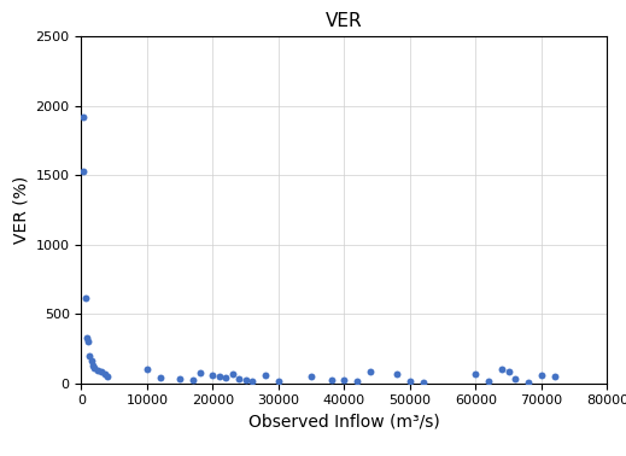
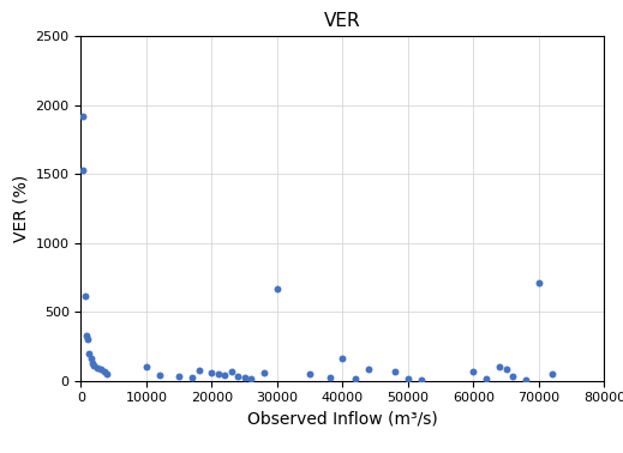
30000: 10 -> 670
40000: 20 -> 160
70000: 60 -> 710
